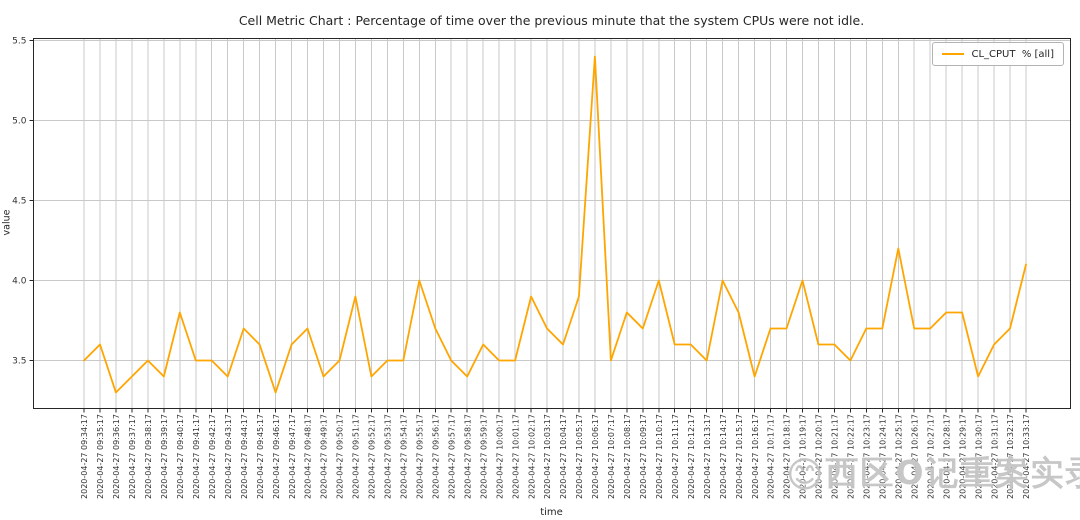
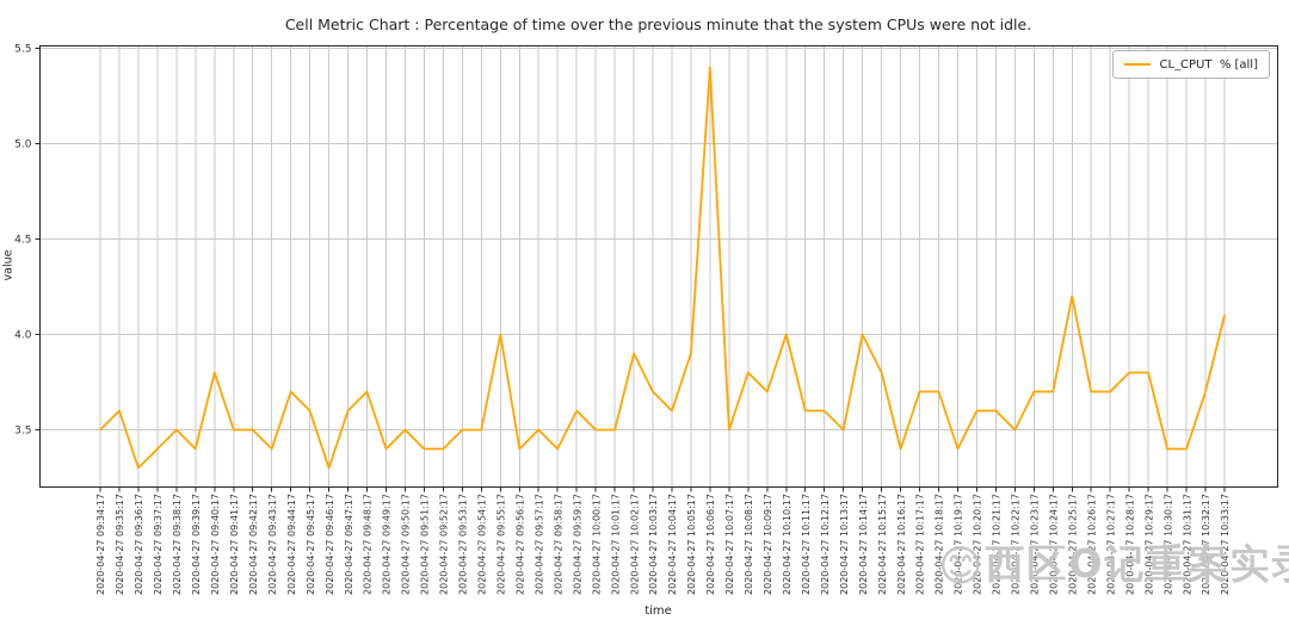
2020-04-27 09:51:17: 3.9 -> 3.4
2020-04-27 09:56:17: 3.7 -> 3.4
2020-04-27 10:19:17: 4.0 -> 3.4
2020-04-27 10:31:17: 3.6 -> 3.4
